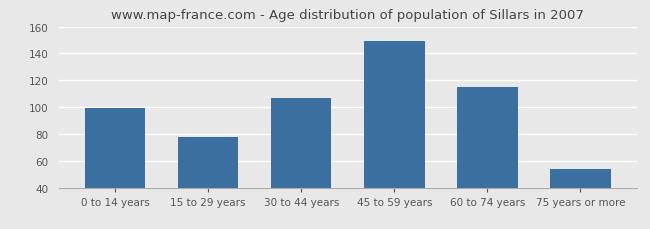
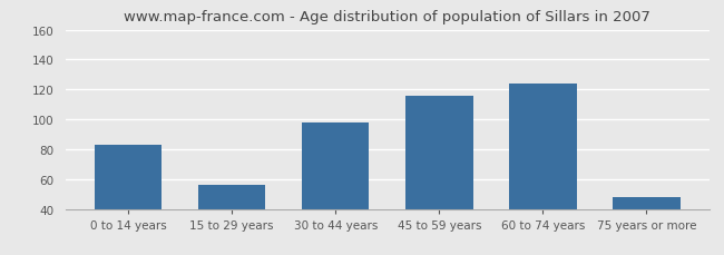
0 to 14 years: 99 -> 83
15 to 29 years: 78 -> 56
30 to 44 years: 107 -> 98
45 to 59 years: 149 -> 116
60 to 74 years: 115 -> 124
75 years or more: 54 -> 48
